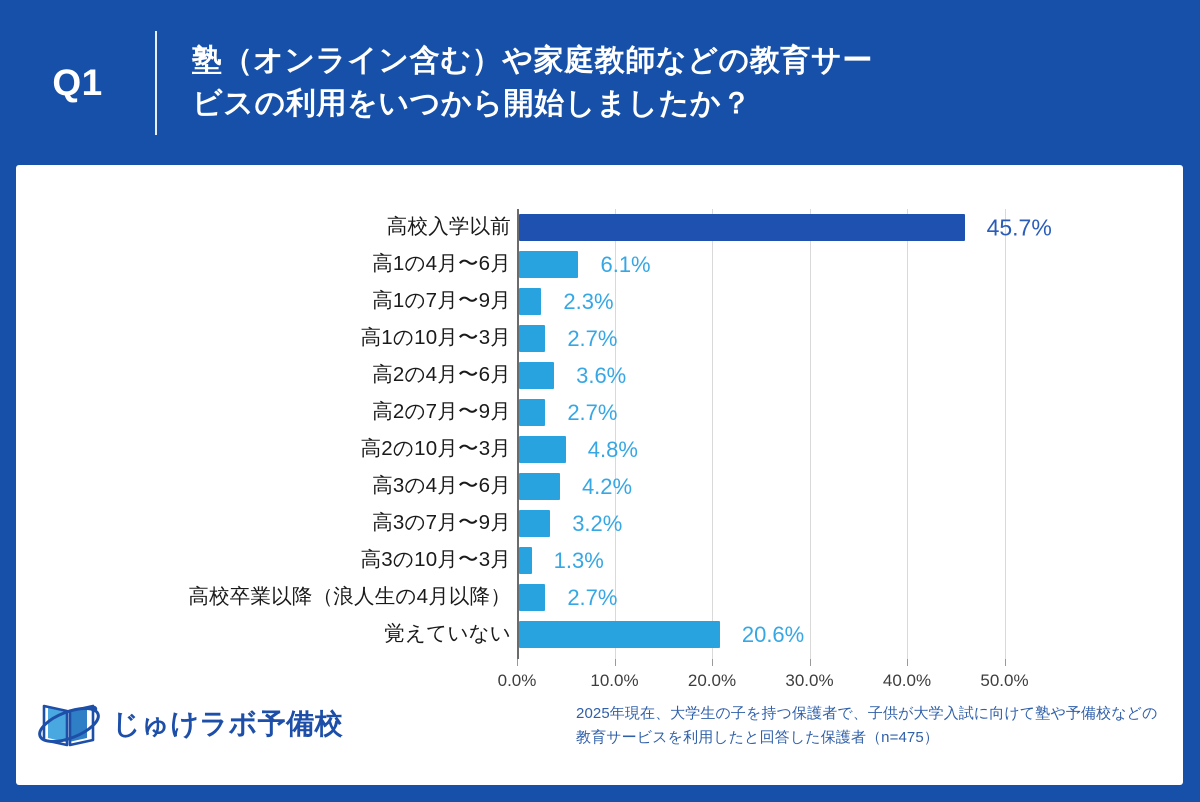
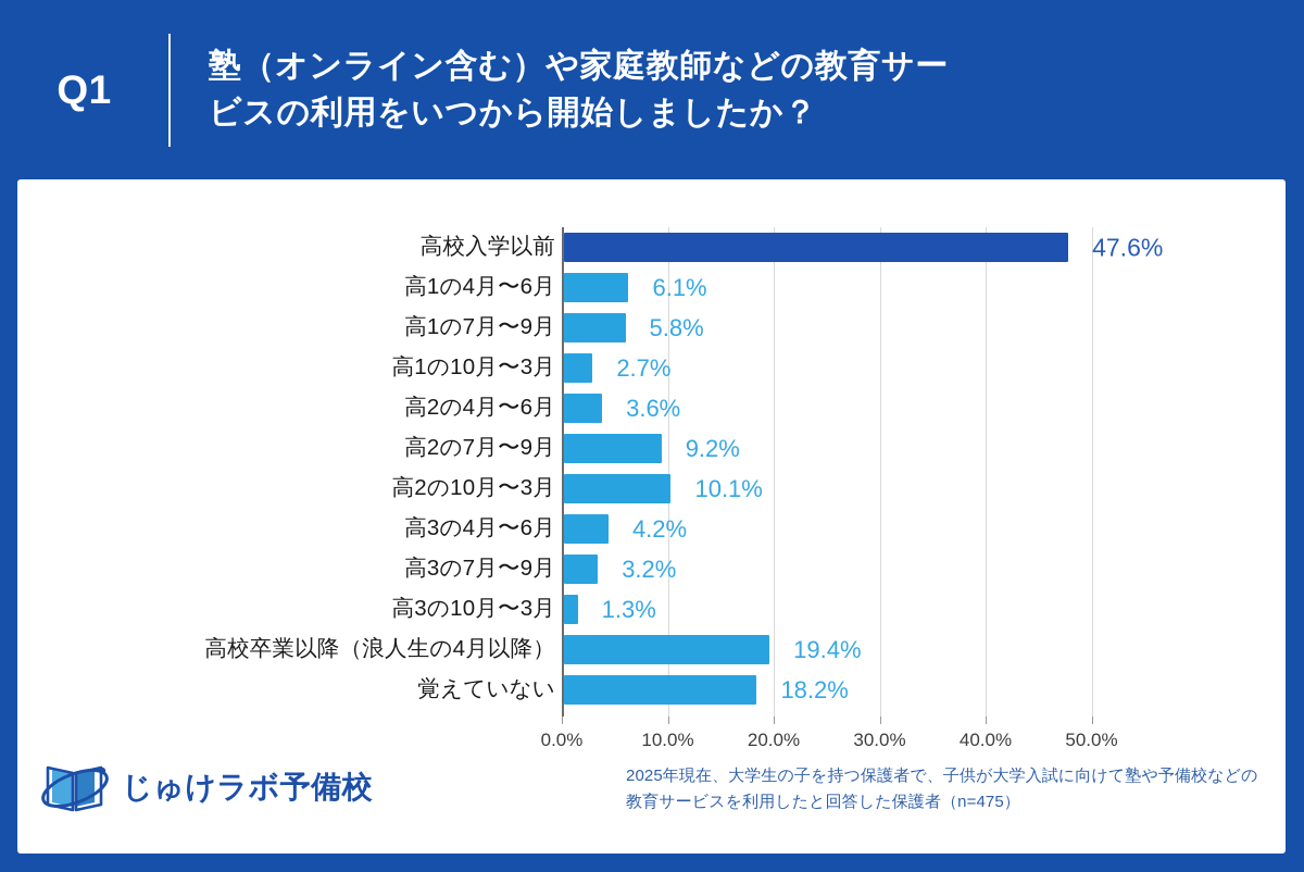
高校入学以前: 45.7% -> 47.6%
高1の7月〜9月: 2.3% -> 5.8%
高2の7月〜9月: 2.7% -> 9.2%
高2の10月〜3月: 4.8% -> 10.1%
高校卒業以降（浪人生の4月以降）: 2.7% -> 19.4%
覚えていない: 20.6% -> 18.2%
